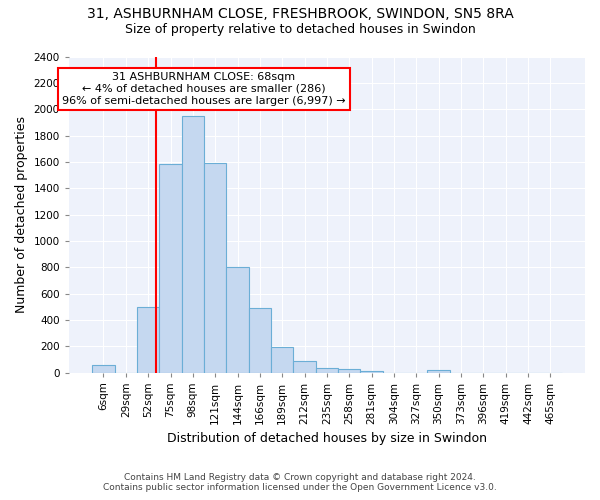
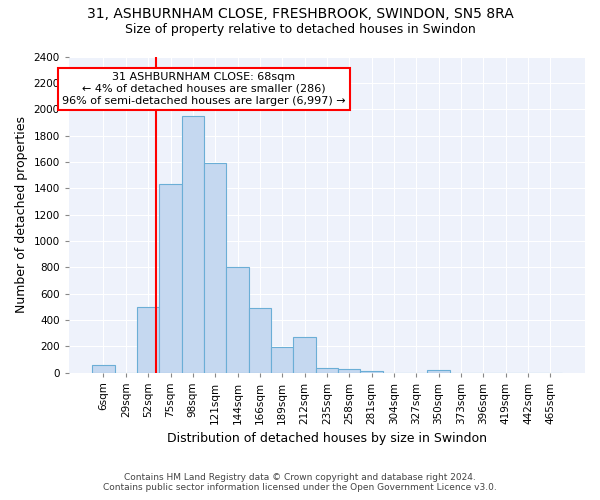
75sqm: 1580 -> 1430
212sqm: 90 -> 270
